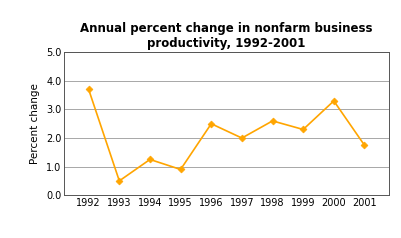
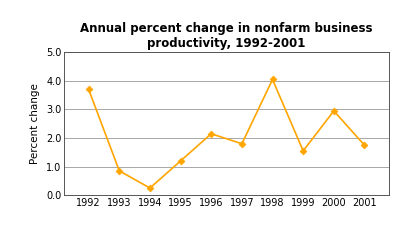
1993: 0.50 -> 0.85
1994: 1.25 -> 0.25
1995: 0.90 -> 1.20
1996: 2.50 -> 2.15
1997: 2.00 -> 1.80
1998: 2.60 -> 4.05
1999: 2.30 -> 1.55
2000: 3.30 -> 2.95
